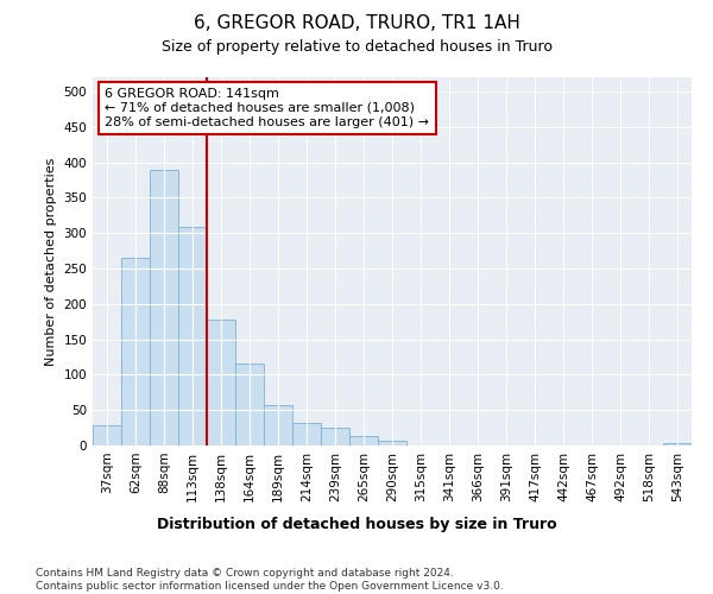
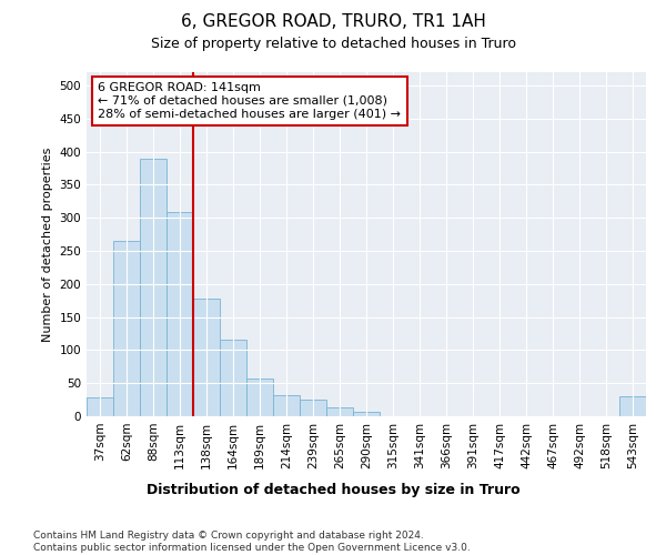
543sqm: 3 -> 30
